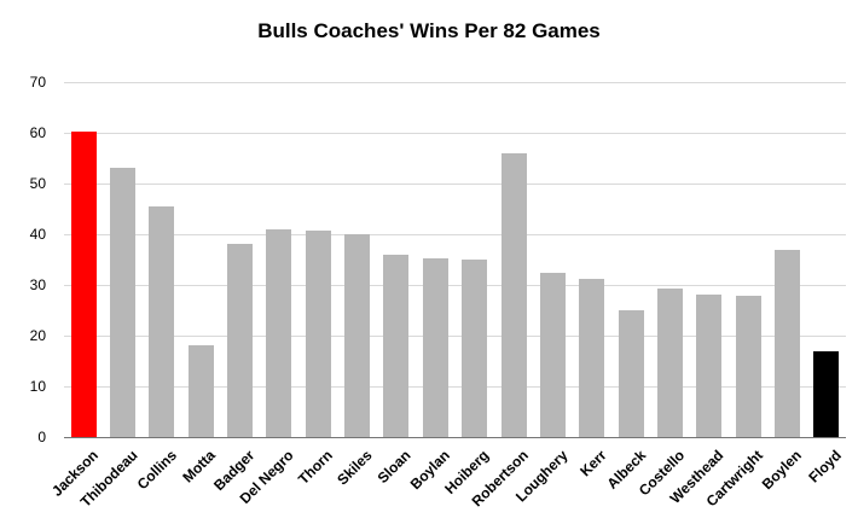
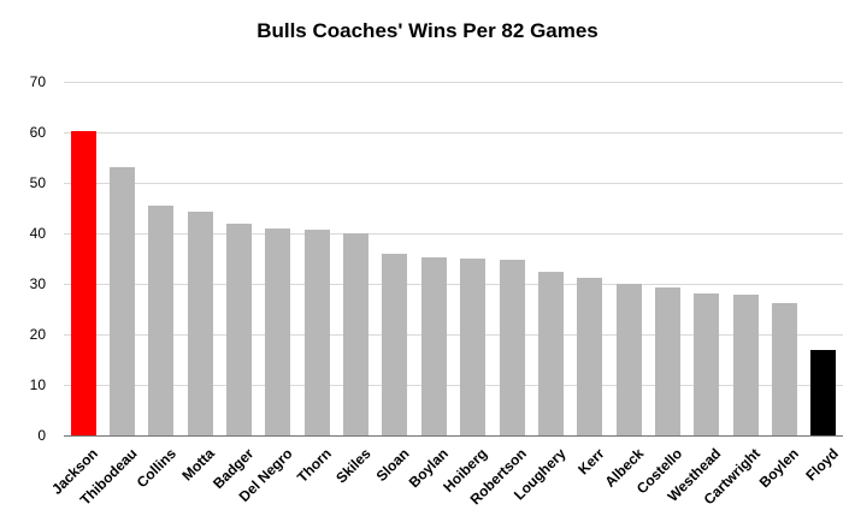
Motta: 18 -> 44
Badger: 38 -> 42
Robertson: 56 -> 35
Albeck: 25 -> 30
Boylen: 37 -> 26
